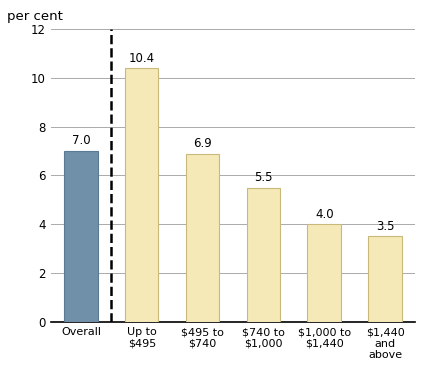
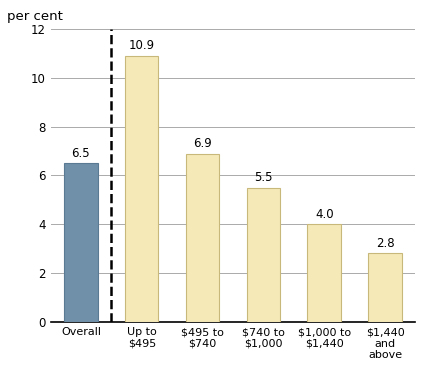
Overall: 7.0 -> 6.5
Up to $495: 10.4 -> 10.9
$1,440 and above: 3.5 -> 2.8
